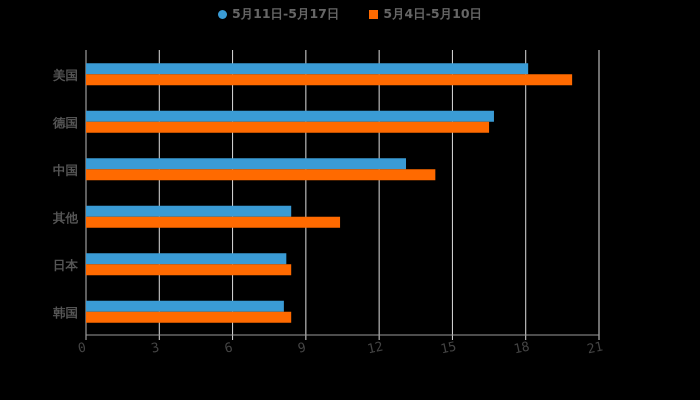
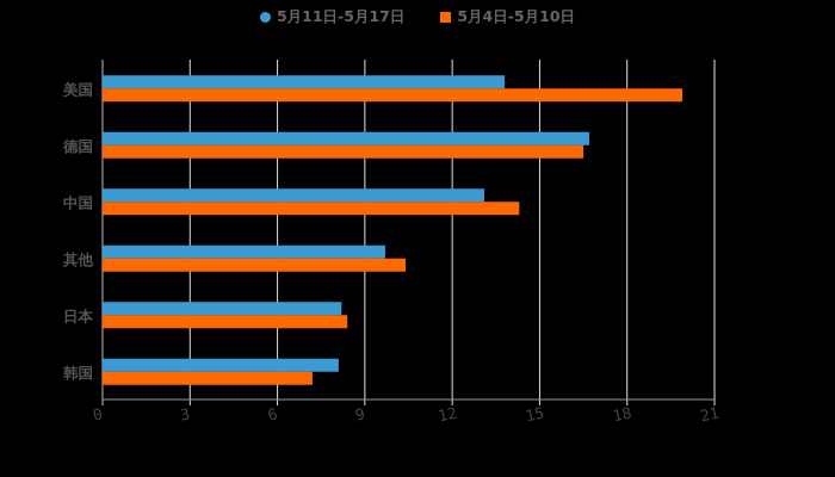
5月11日-5月17日/美国: 18.1 -> 13.8
5月11日-5月17日/其他: 8.4 -> 9.7
5月4日-5月10日/韩国: 8.4 -> 7.2
